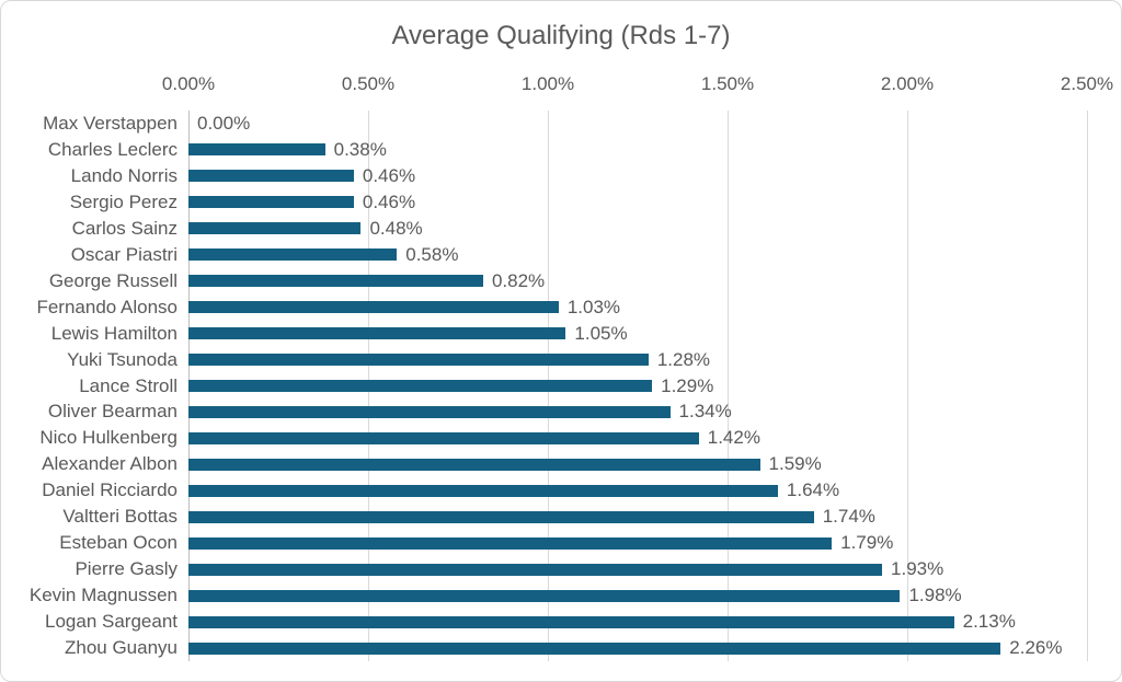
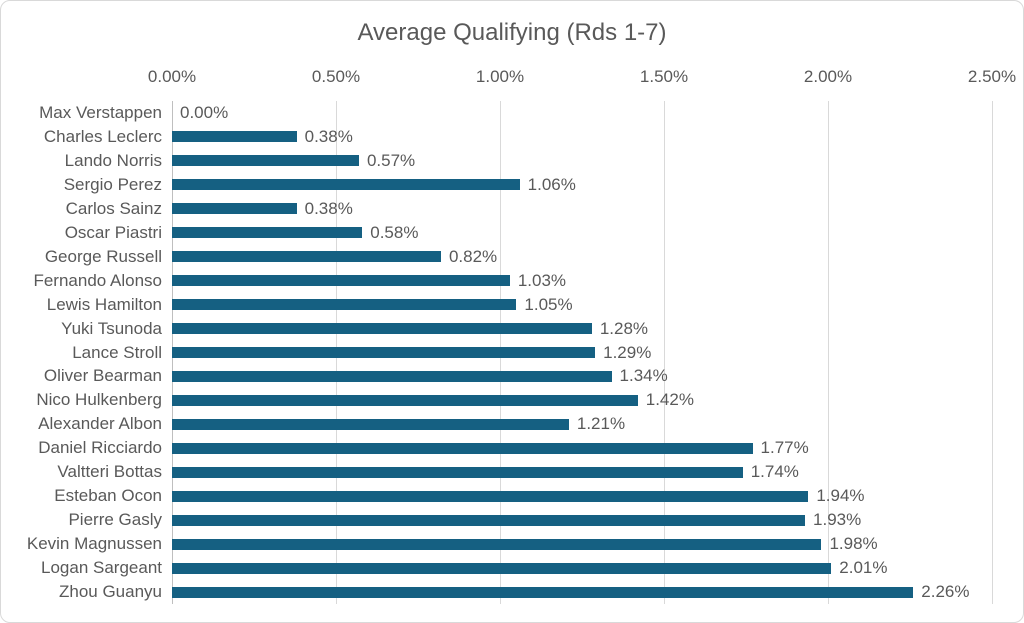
Lando Norris: 0.46% -> 0.57%
Sergio Perez: 0.46% -> 1.06%
Carlos Sainz: 0.48% -> 0.38%
Alexander Albon: 1.59% -> 1.21%
Daniel Ricciardo: 1.64% -> 1.77%
Esteban Ocon: 1.79% -> 1.94%
Logan Sargeant: 2.13% -> 2.01%
